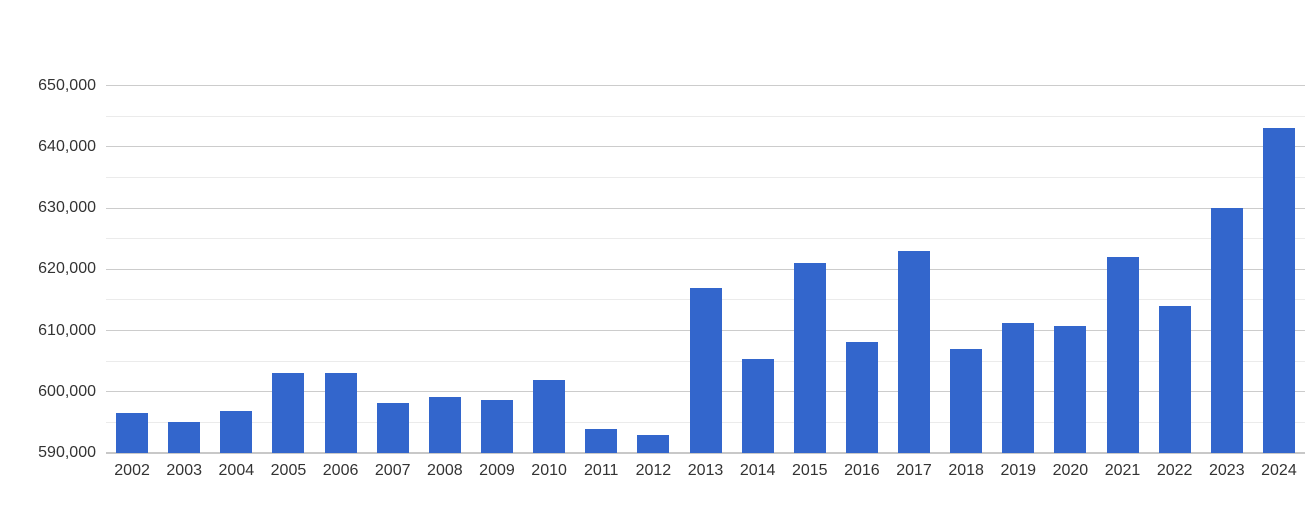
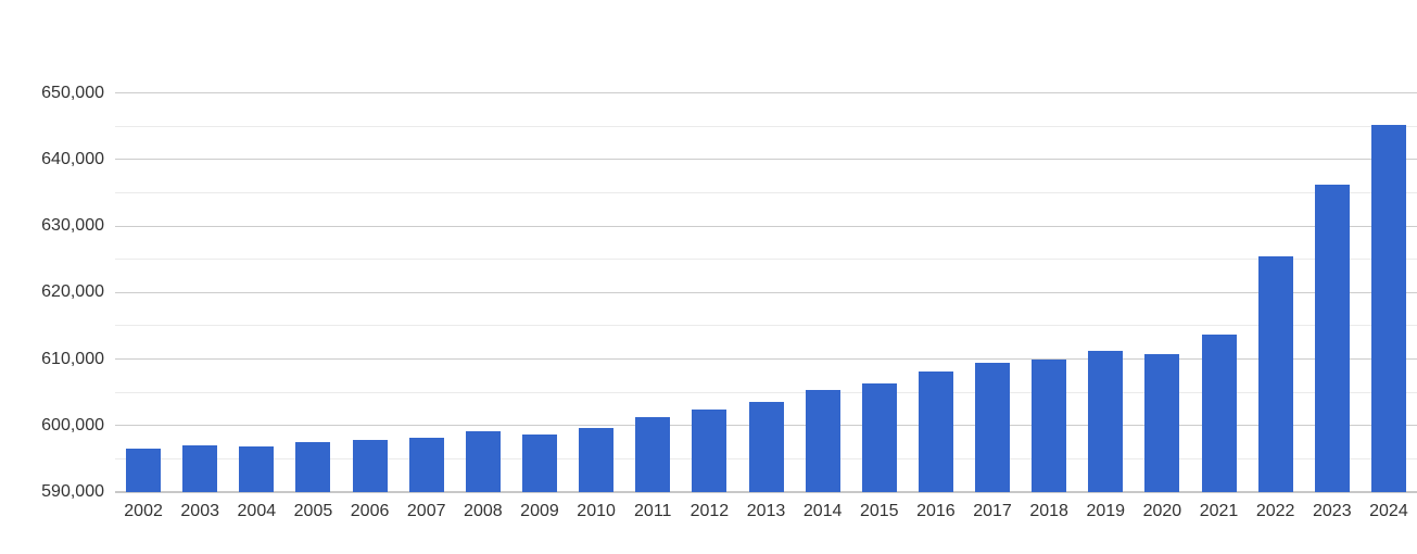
2003: 595000 -> 597000
2005: 603000 -> 598000
2006: 603000 -> 598000
2010: 602000 -> 600000
2011: 594000 -> 601000
2012: 593000 -> 602000
2013: 617000 -> 604000
2015: 621000 -> 606000
2017: 623000 -> 609000
2018: 607000 -> 610000
2021: 622000 -> 614000
2022: 614000 -> 625000
2023: 630000 -> 636000
2024: 643000 -> 645000
